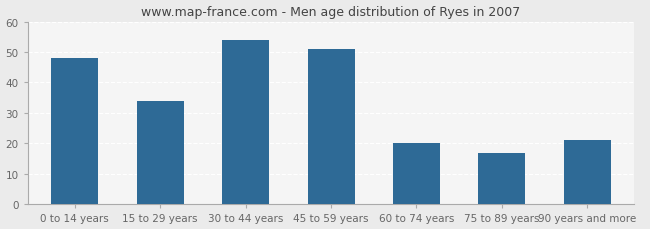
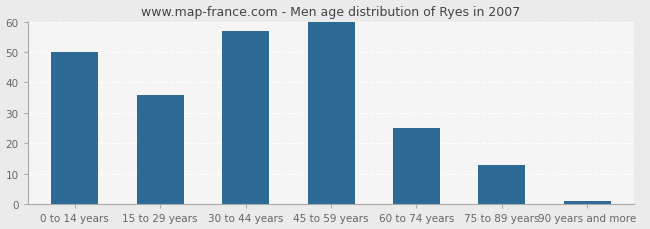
0 to 14 years: 48 -> 50
15 to 29 years: 34 -> 36
30 to 44 years: 54 -> 57
45 to 59 years: 51 -> 60
60 to 74 years: 20 -> 25
75 to 89 years: 17 -> 13
90 years and more: 21 -> 1
